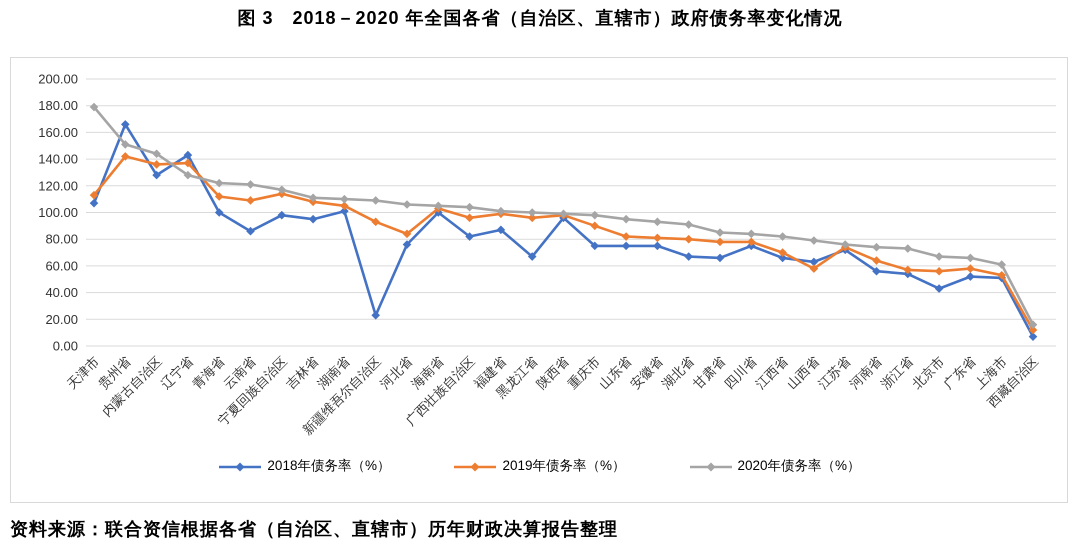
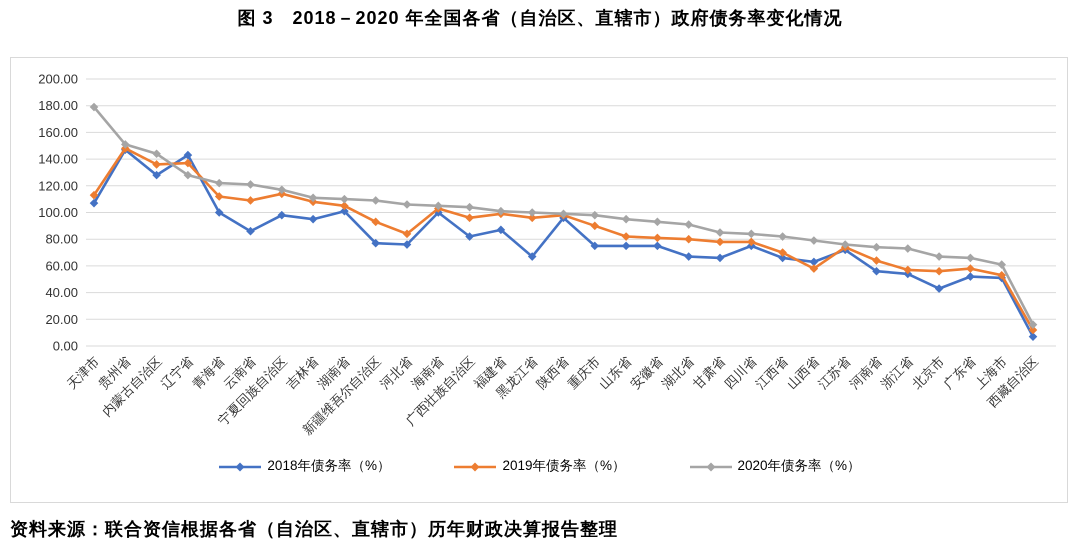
2018年债务率（%）/贵州省: 166 -> 147
2019年债务率（%）/贵州省: 142 -> 148
2018年债务率（%）/新疆维吾尔自治区: 23 -> 77
